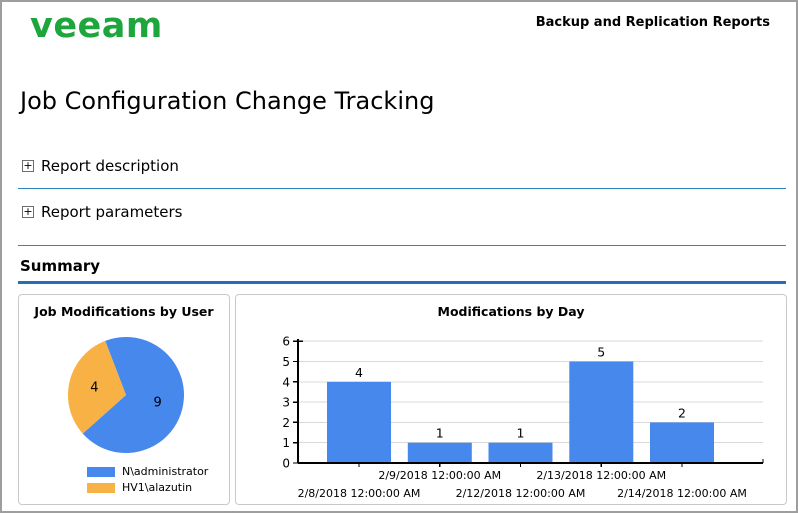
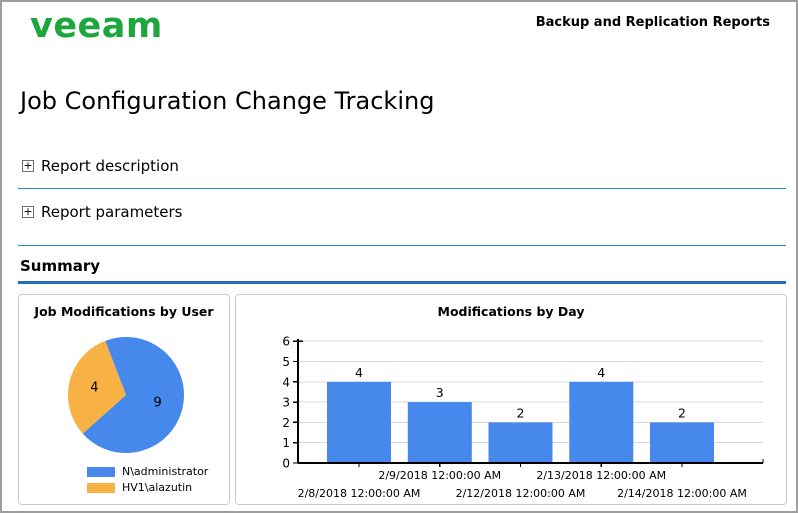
Modifications by Day/2/9/2018 12:00:00 AM: 1 -> 3
Modifications by Day/2/12/2018 12:00:00 AM: 1 -> 2
Modifications by Day/2/13/2018 12:00:00 AM: 5 -> 4
